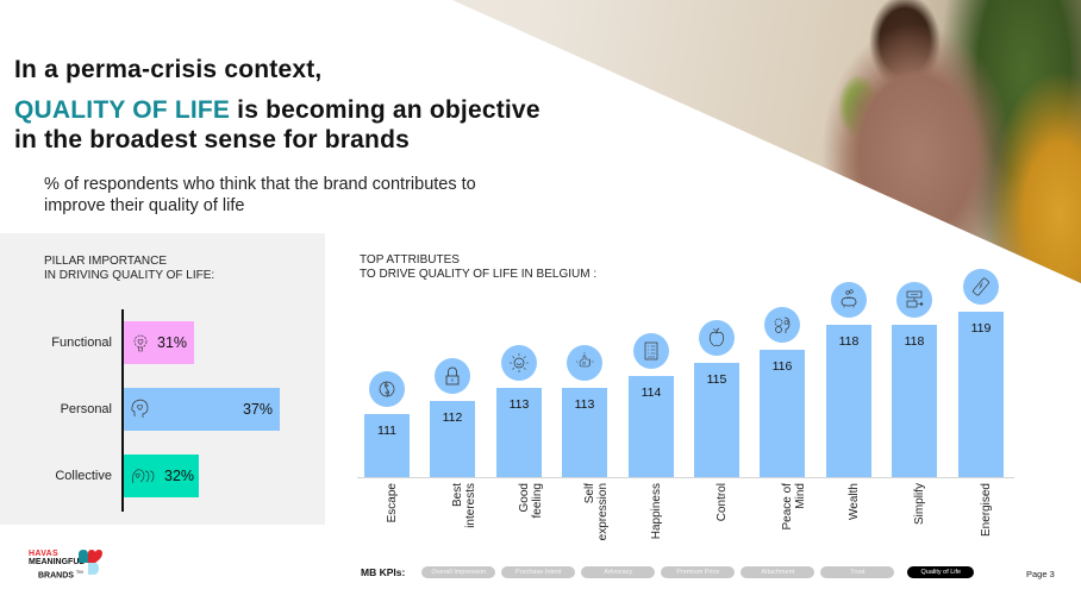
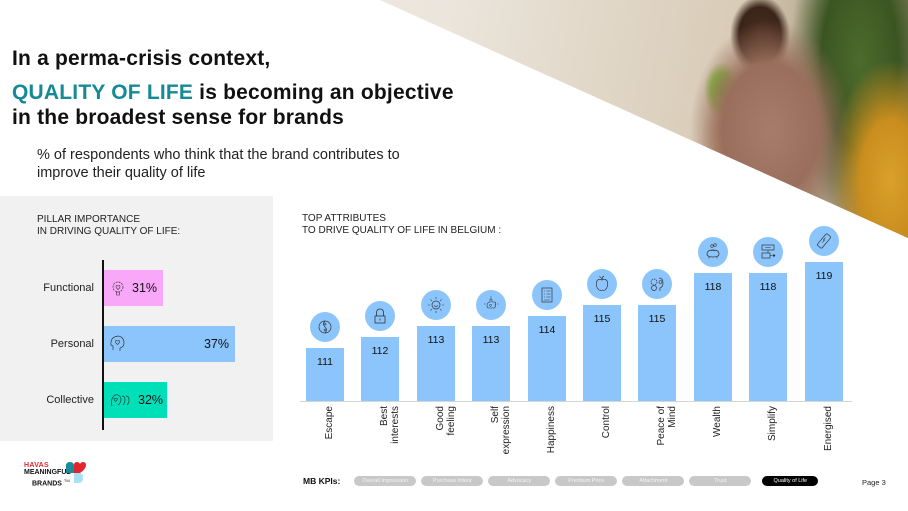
TOP ATTRIBUTES TO DRIVE QUALITY OF LIFE IN BELGIUM :/Peace of Mind: 116 -> 115
